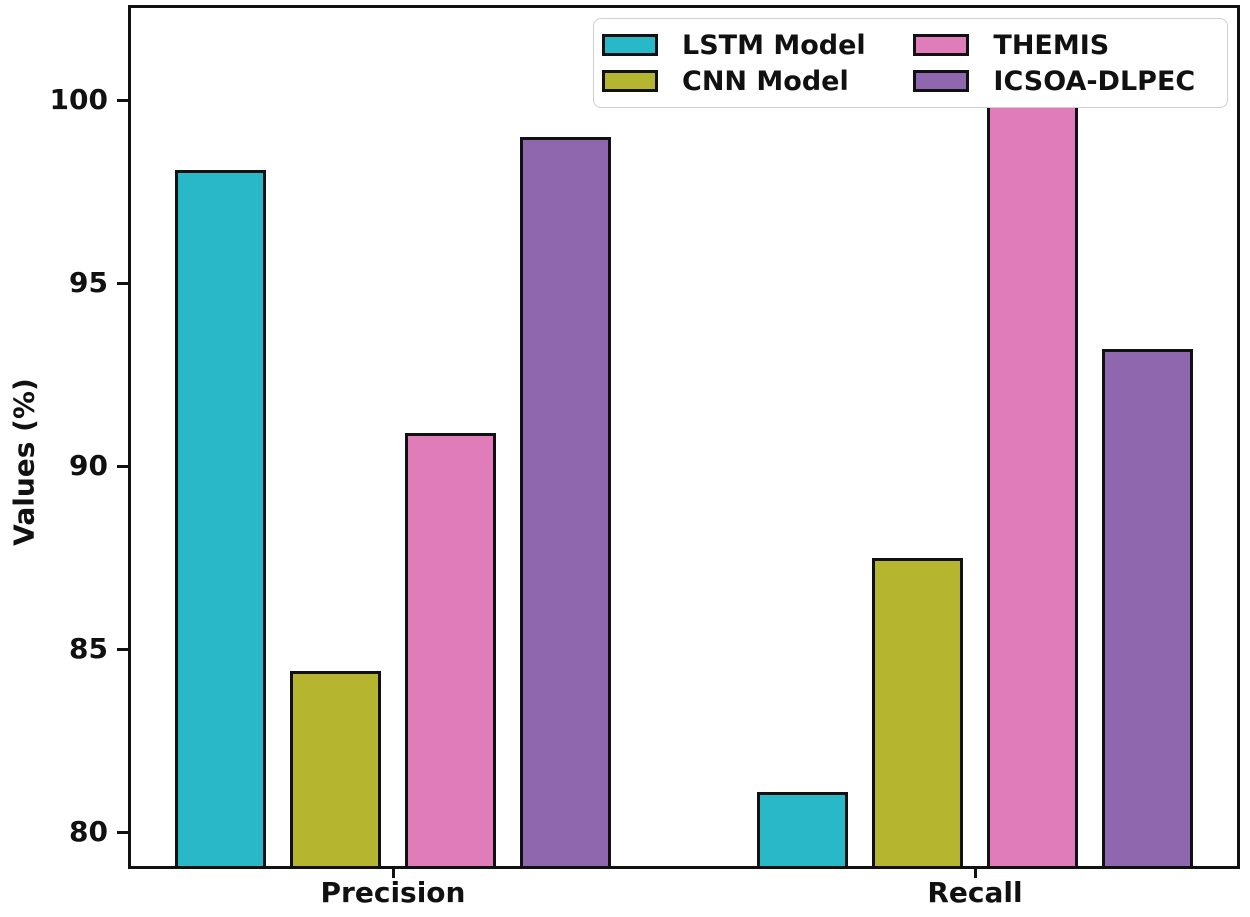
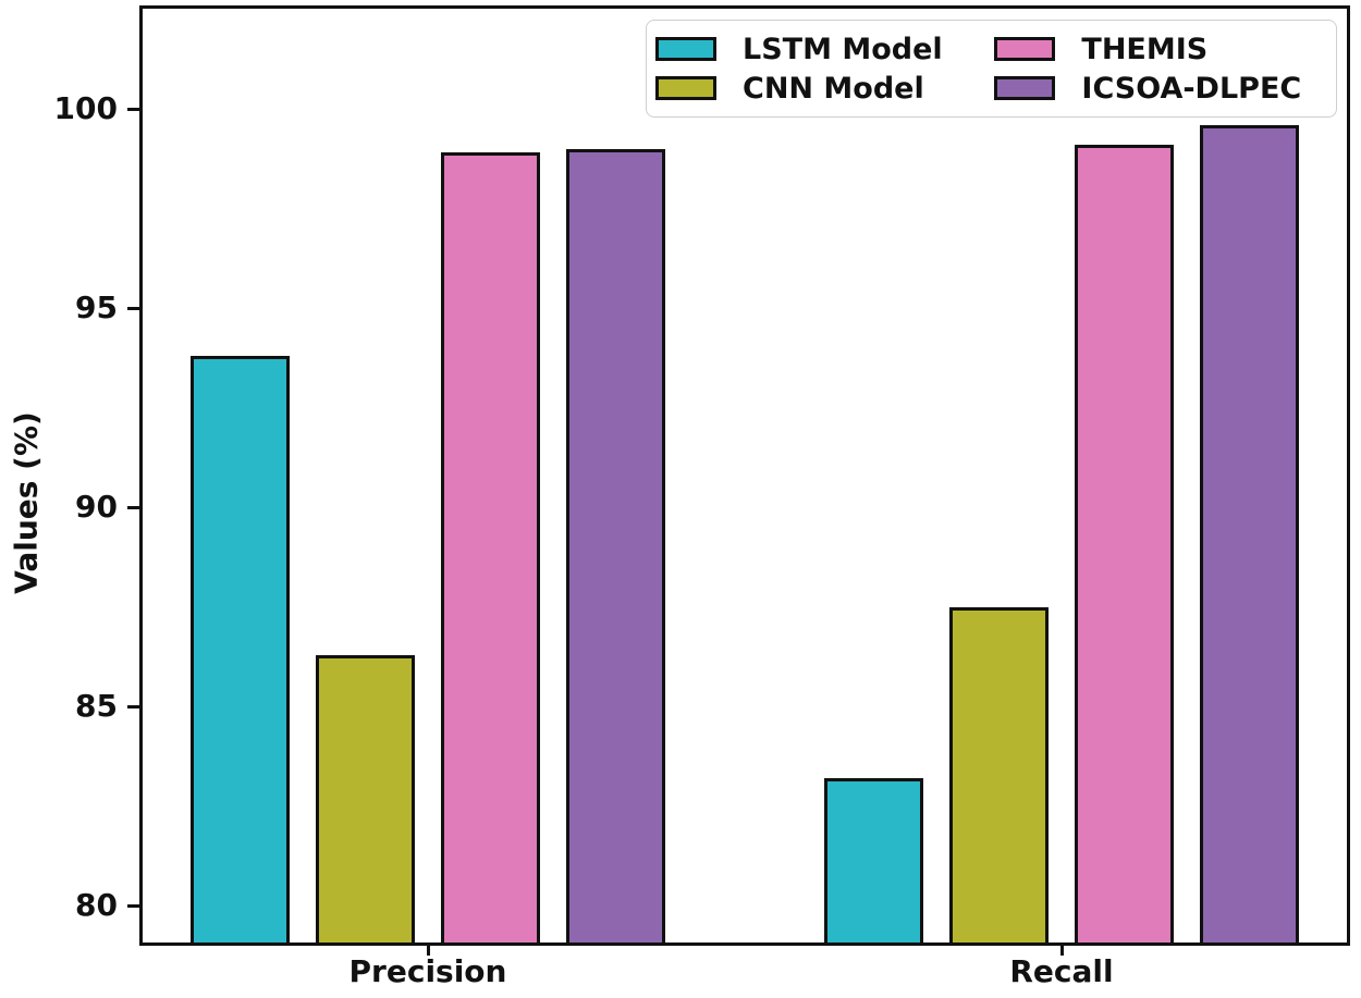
LSTM Model/Precision: 98.1 -> 93.8
CNN Model/Precision: 84.4 -> 86.3
THEMIS/Precision: 90.9 -> 98.9
LSTM Model/Recall: 81.1 -> 83.2
THEMIS/Recall: 100.5 -> 99.1
ICSOA-DLPEC/Recall: 93.2 -> 99.6
